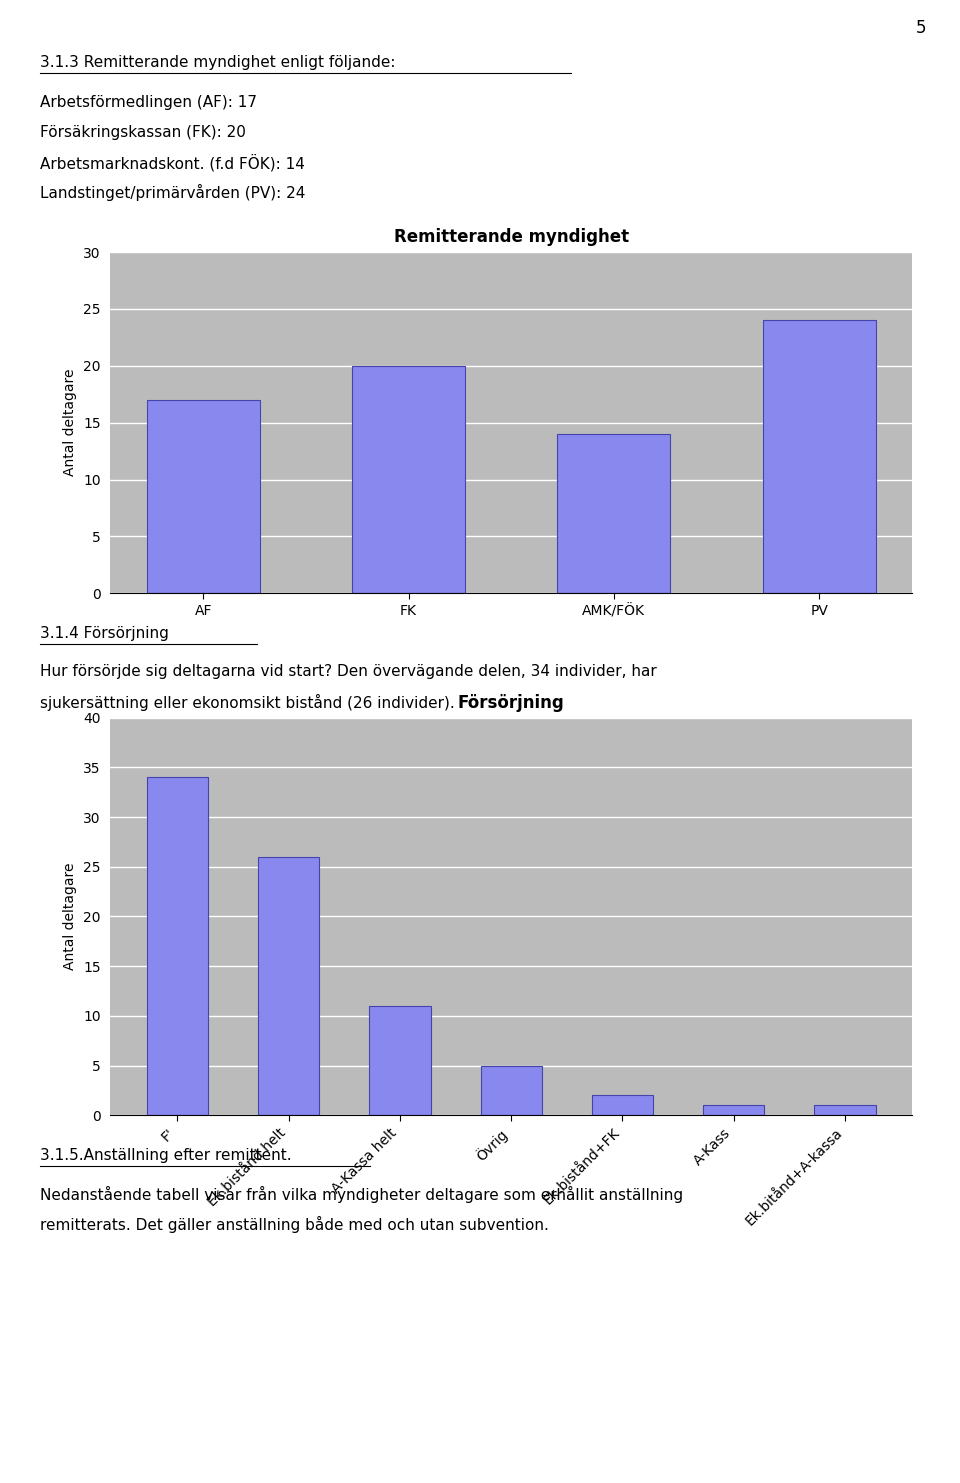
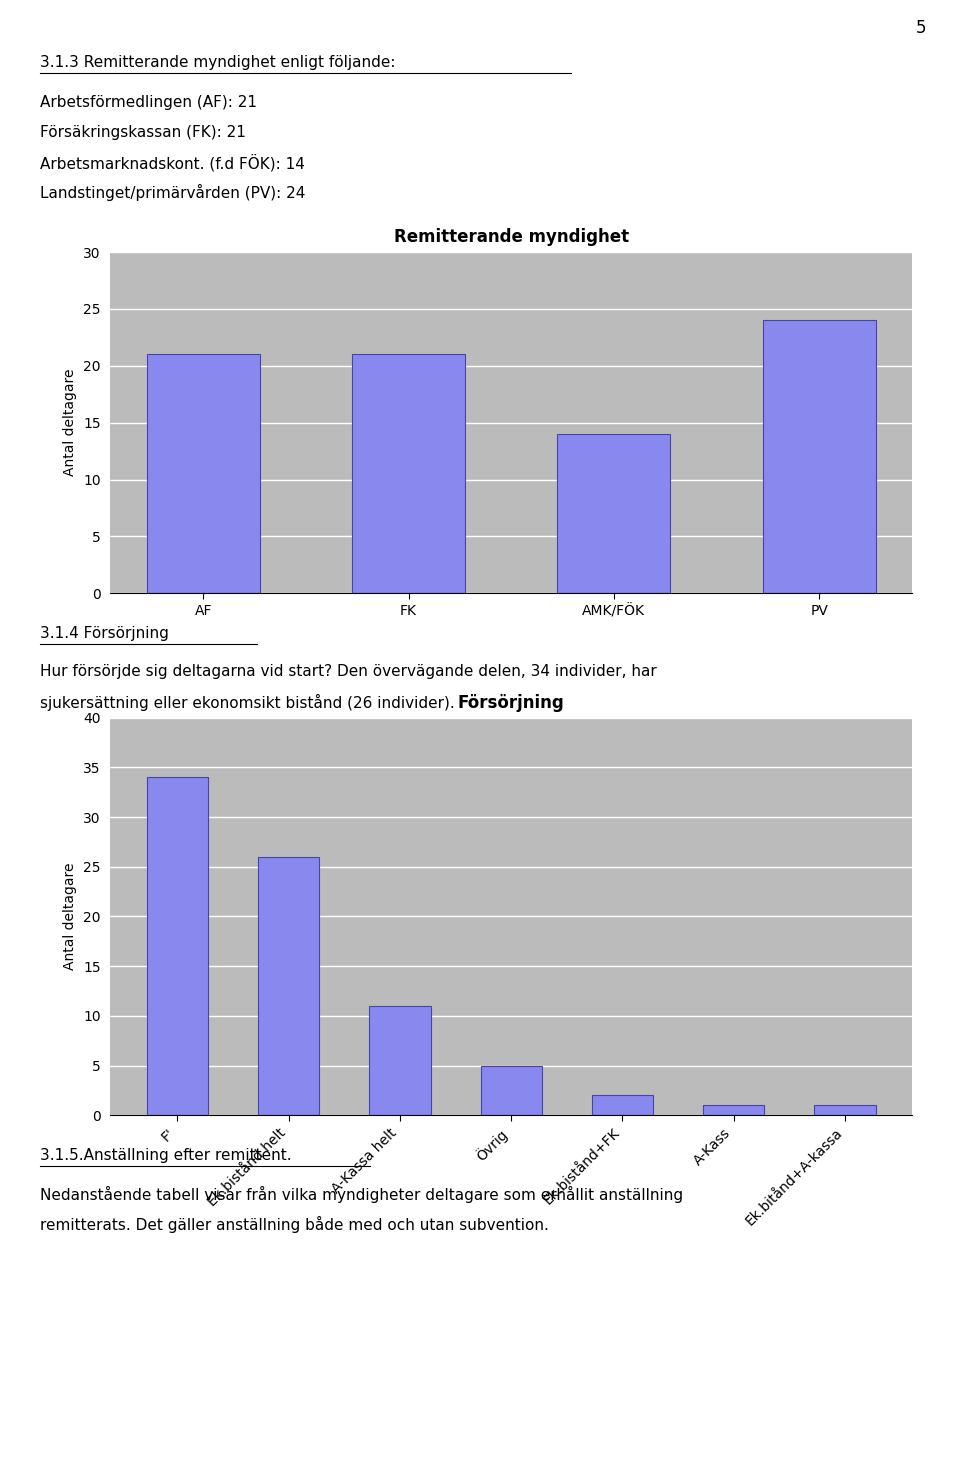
Remitterande myndighet/AF: 17 -> 21
Remitterande myndighet/FK: 20 -> 21
